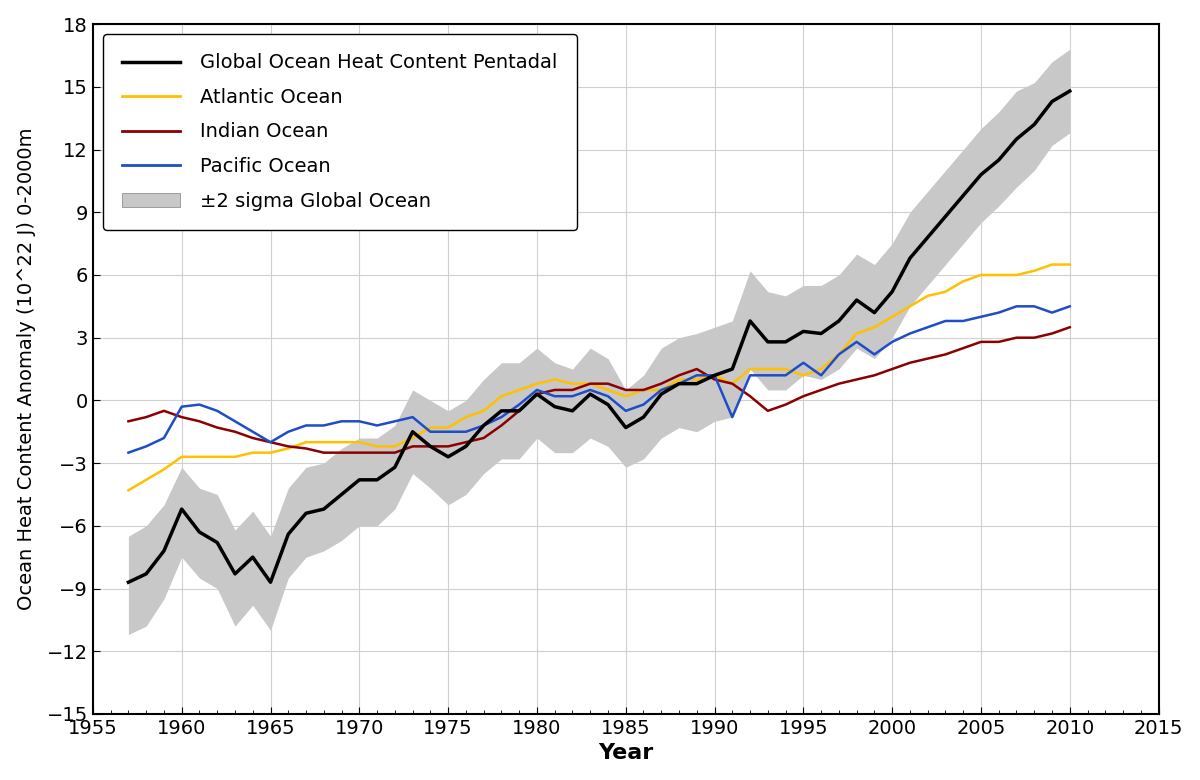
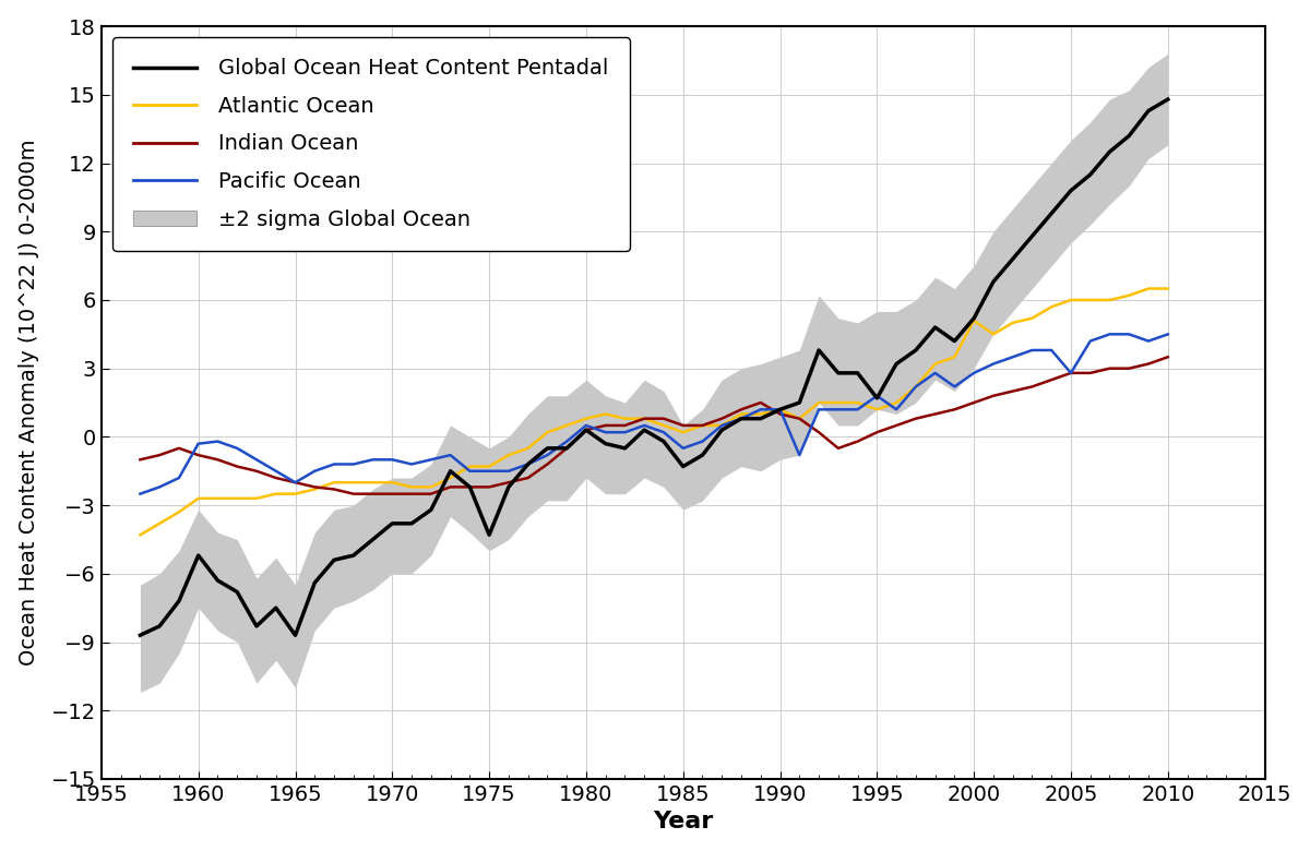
Global Ocean Heat Content Pentadal/1975: -2.7 -> -4.3
Global Ocean Heat Content Pentadal/1995: 3.3 -> 1.7
Atlantic Ocean/2000: 4.0 -> 5.1
Pacific Ocean/2005: 4.0 -> 2.8
